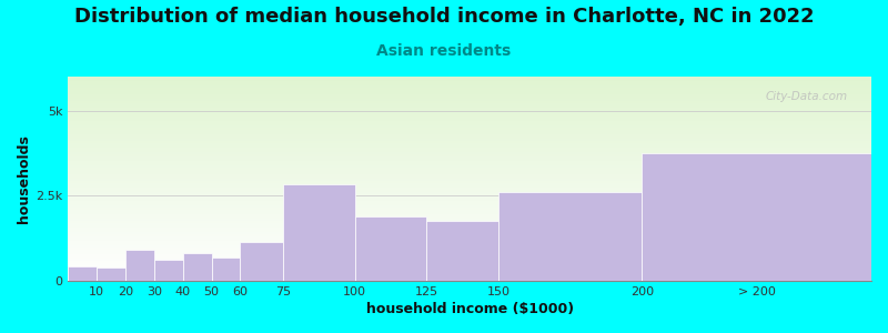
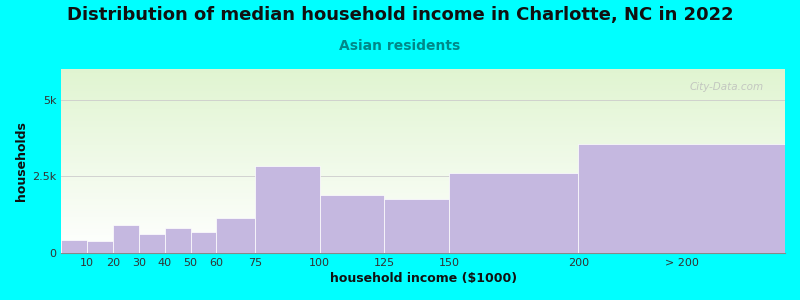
> 200: 3.75k -> 3.55k
